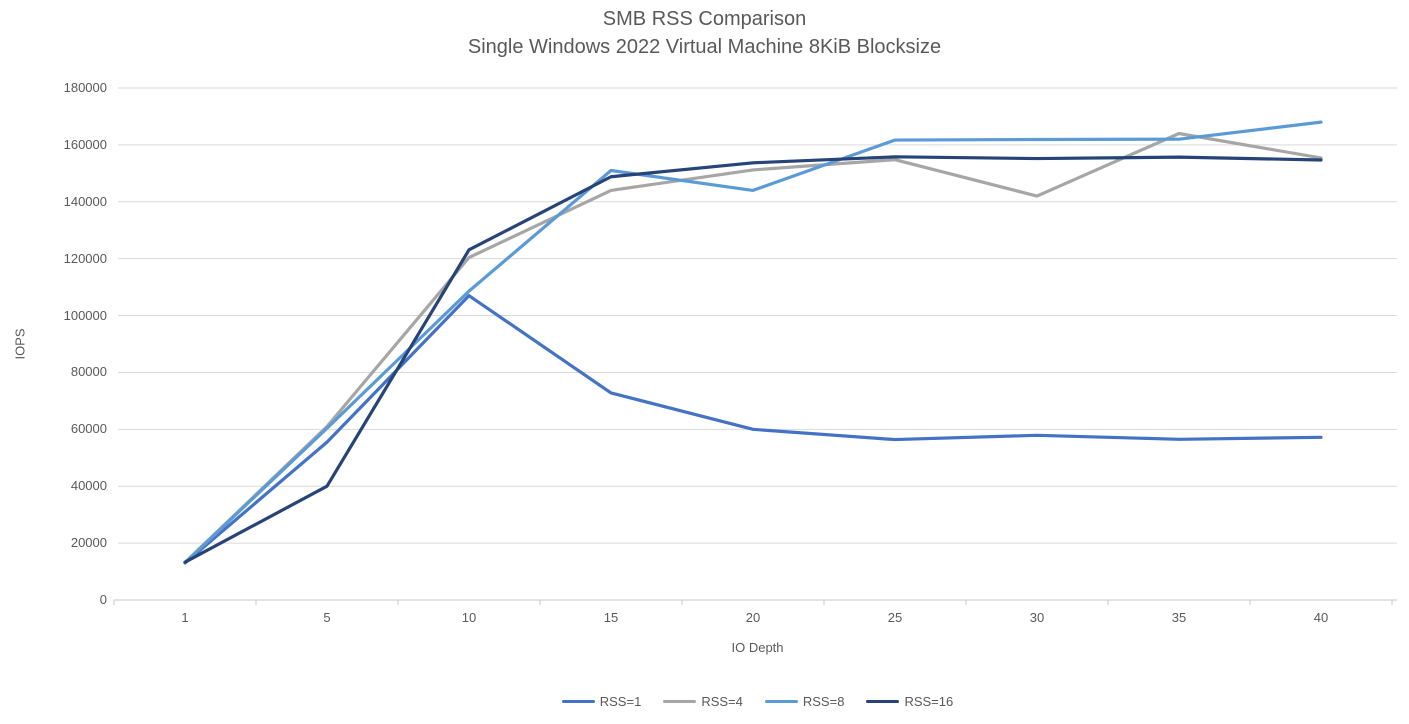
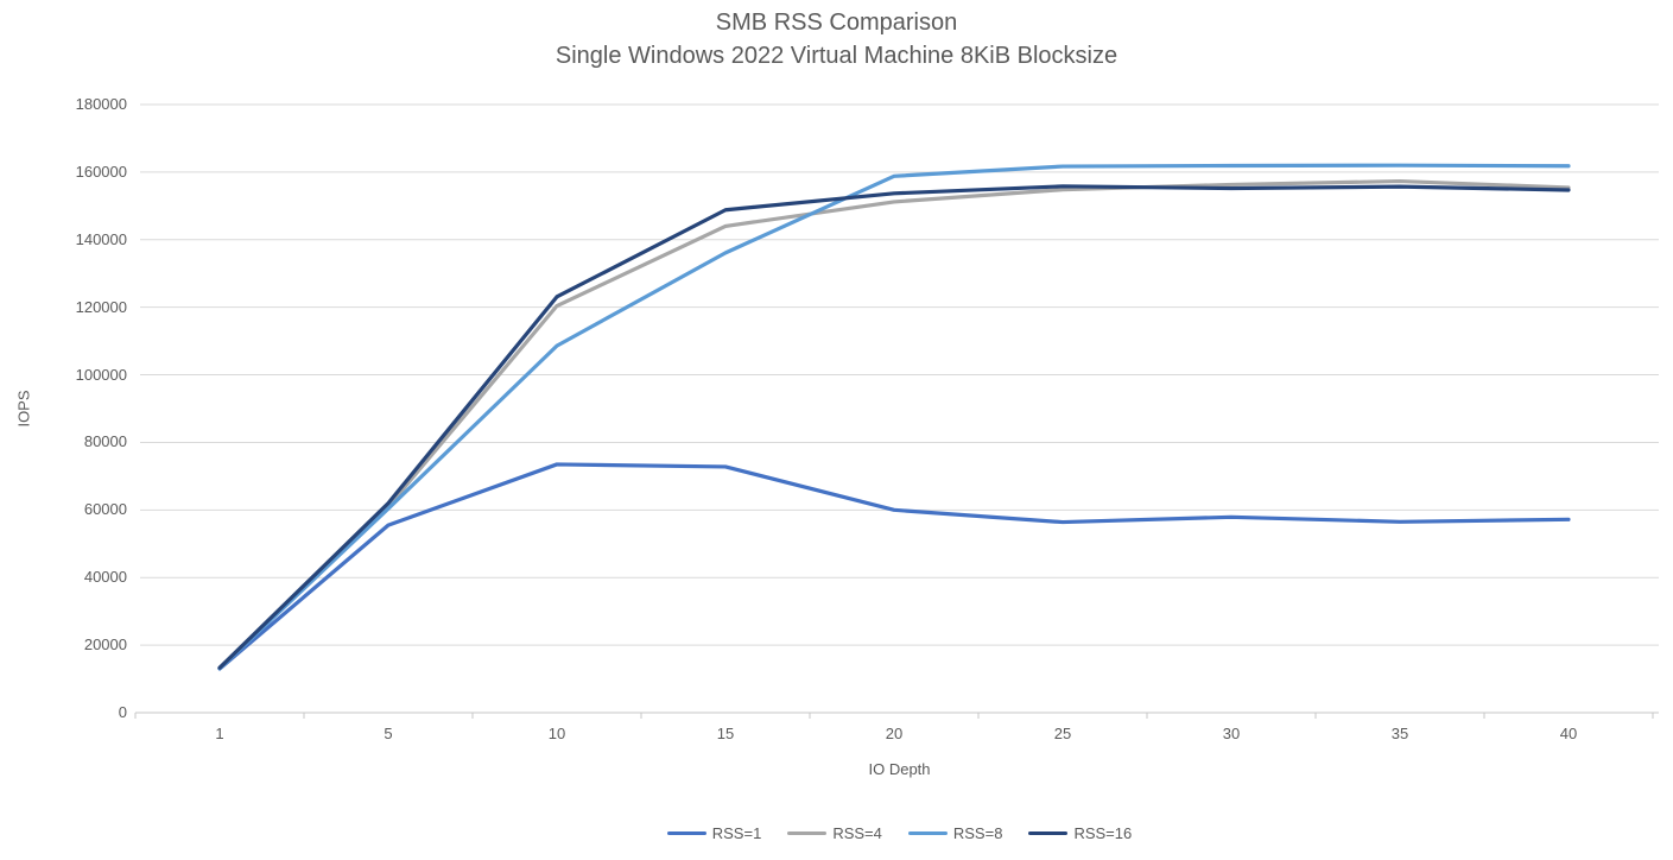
RSS=16/5: 40000 -> 62000
RSS=1/10: 107000 -> 74000
RSS=8/15: 151000 -> 136000
RSS=8/20: 144000 -> 159000
RSS=4/30: 142000 -> 156000
RSS=4/35: 164000 -> 157000
RSS=8/40: 168000 -> 162000
